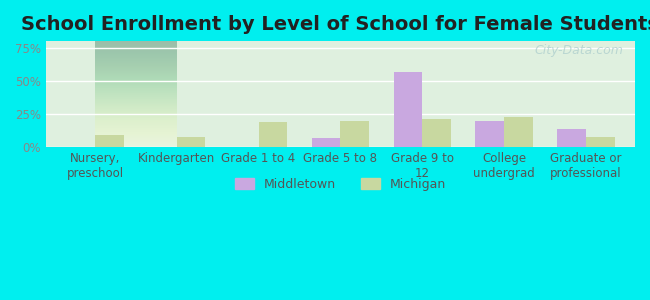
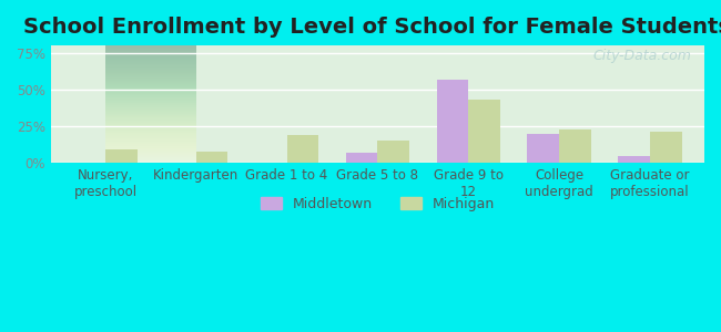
Michigan/Grade 5 to 8: 20% -> 15%
Michigan/Grade 9 to 12: 21% -> 43%
Middletown/Graduate or professional: 14% -> 5%
Michigan/Graduate or professional: 8% -> 21%
